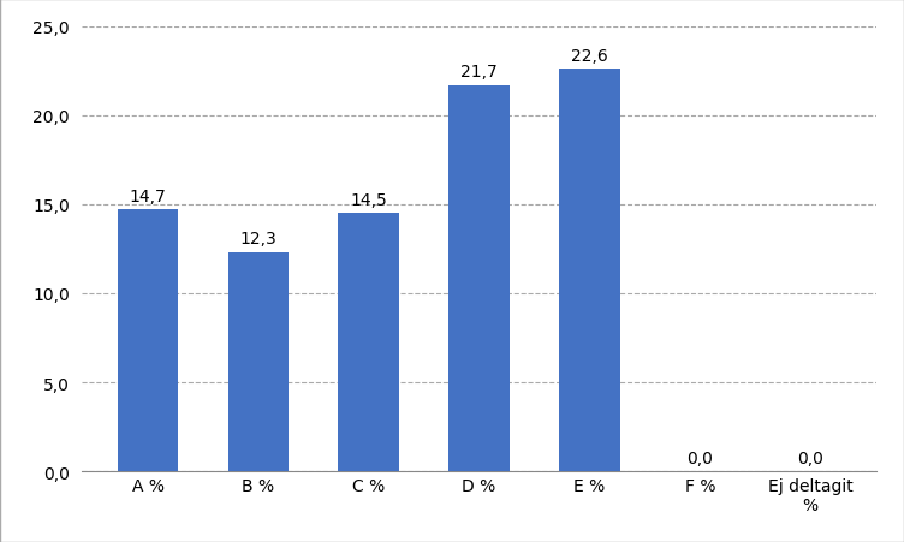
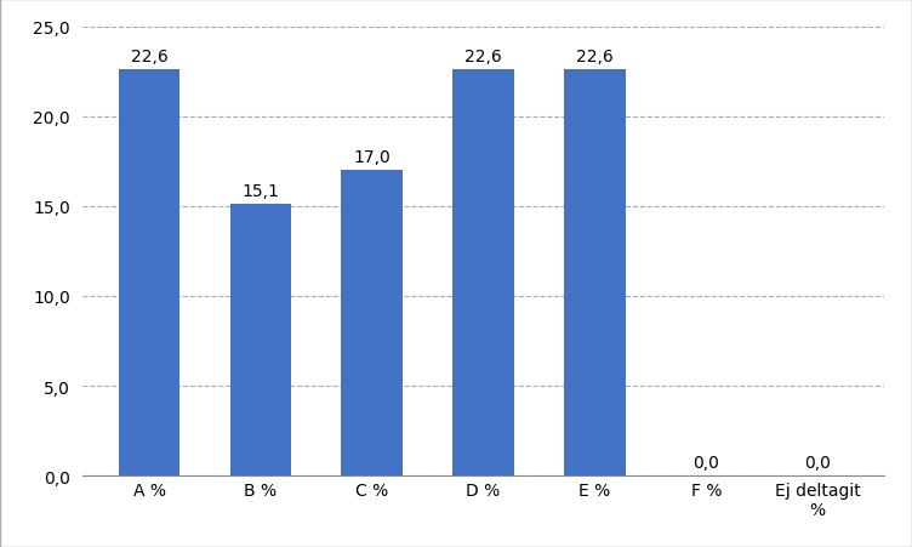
A %: 14,7 -> 22,6
B %: 12,3 -> 15,1
C %: 14,5 -> 17,0
D %: 21,7 -> 22,6
